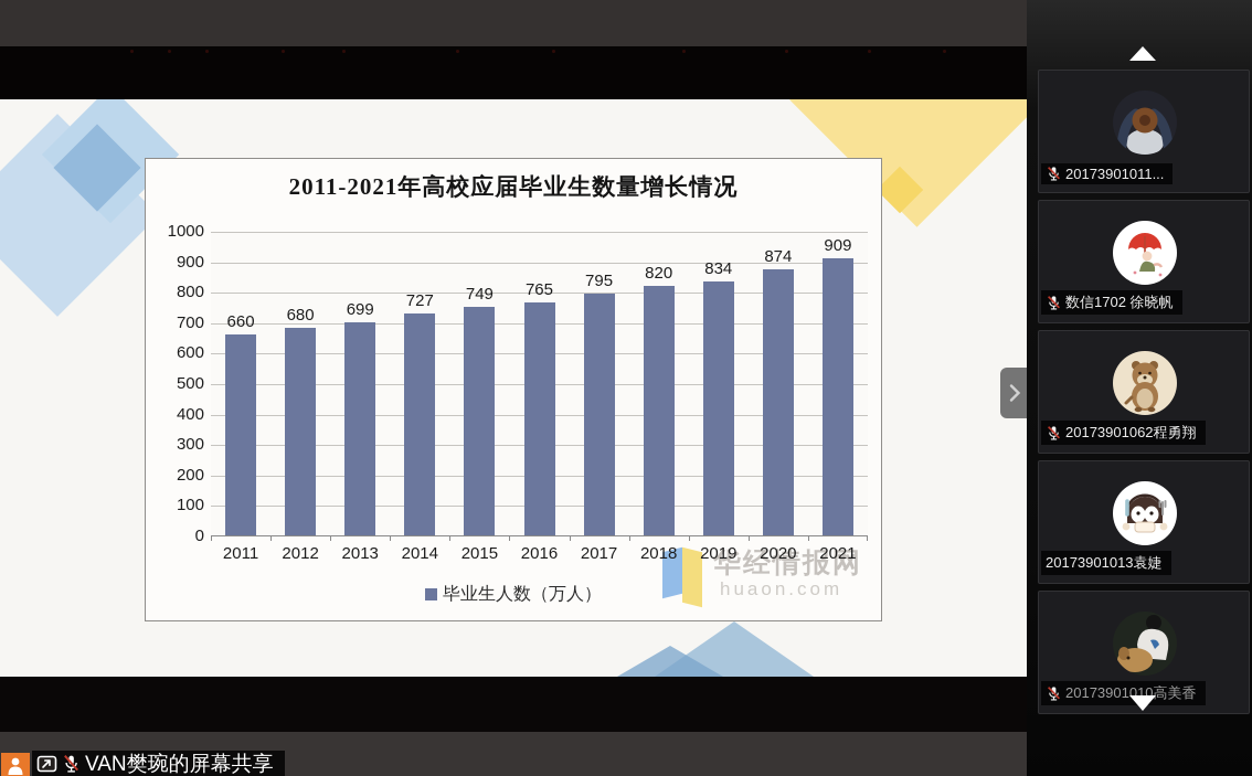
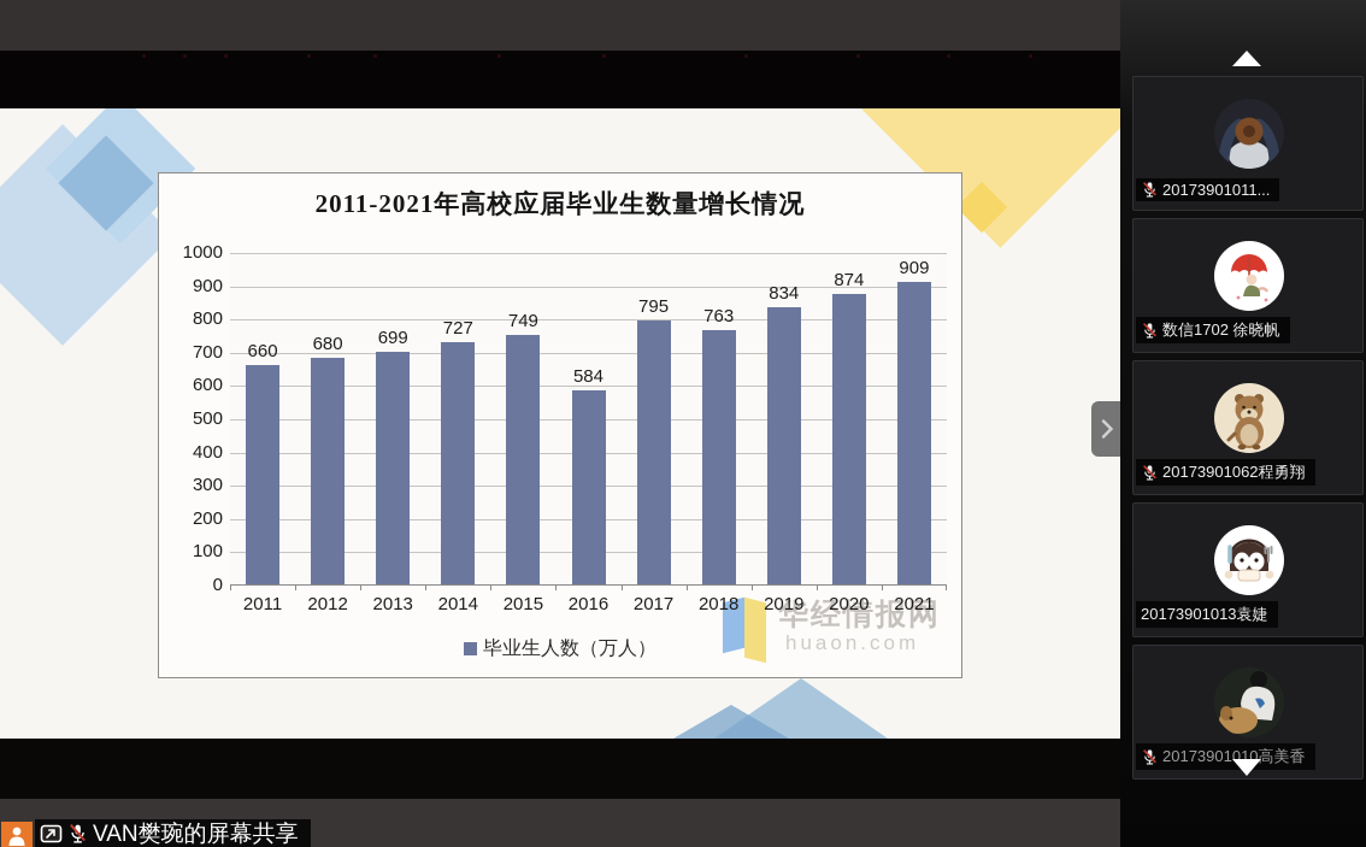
2016: 765 -> 584
2018: 820 -> 763
